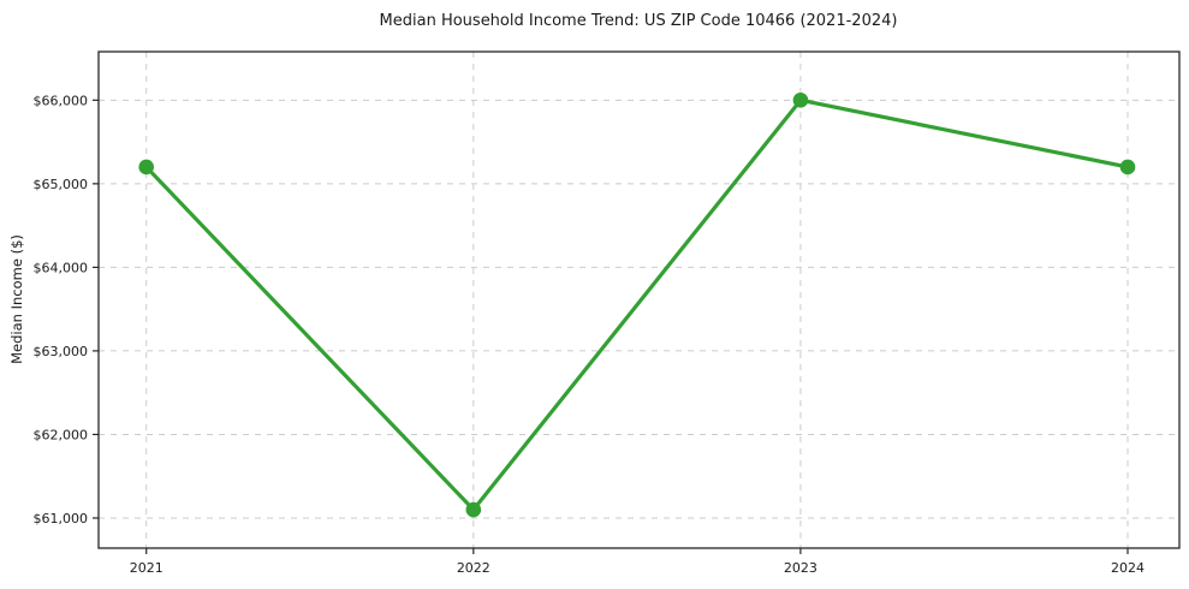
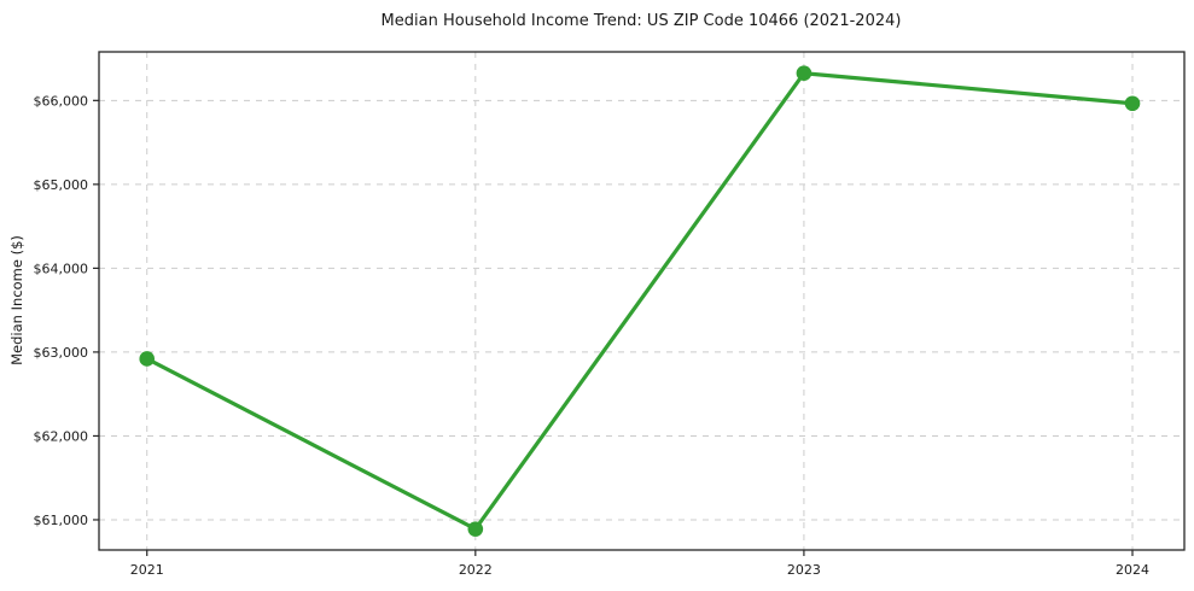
2021: $65200 -> $62900
2022: $61100 -> $60900
2023: $66000 -> $66300
2024: $65200 -> $66000
